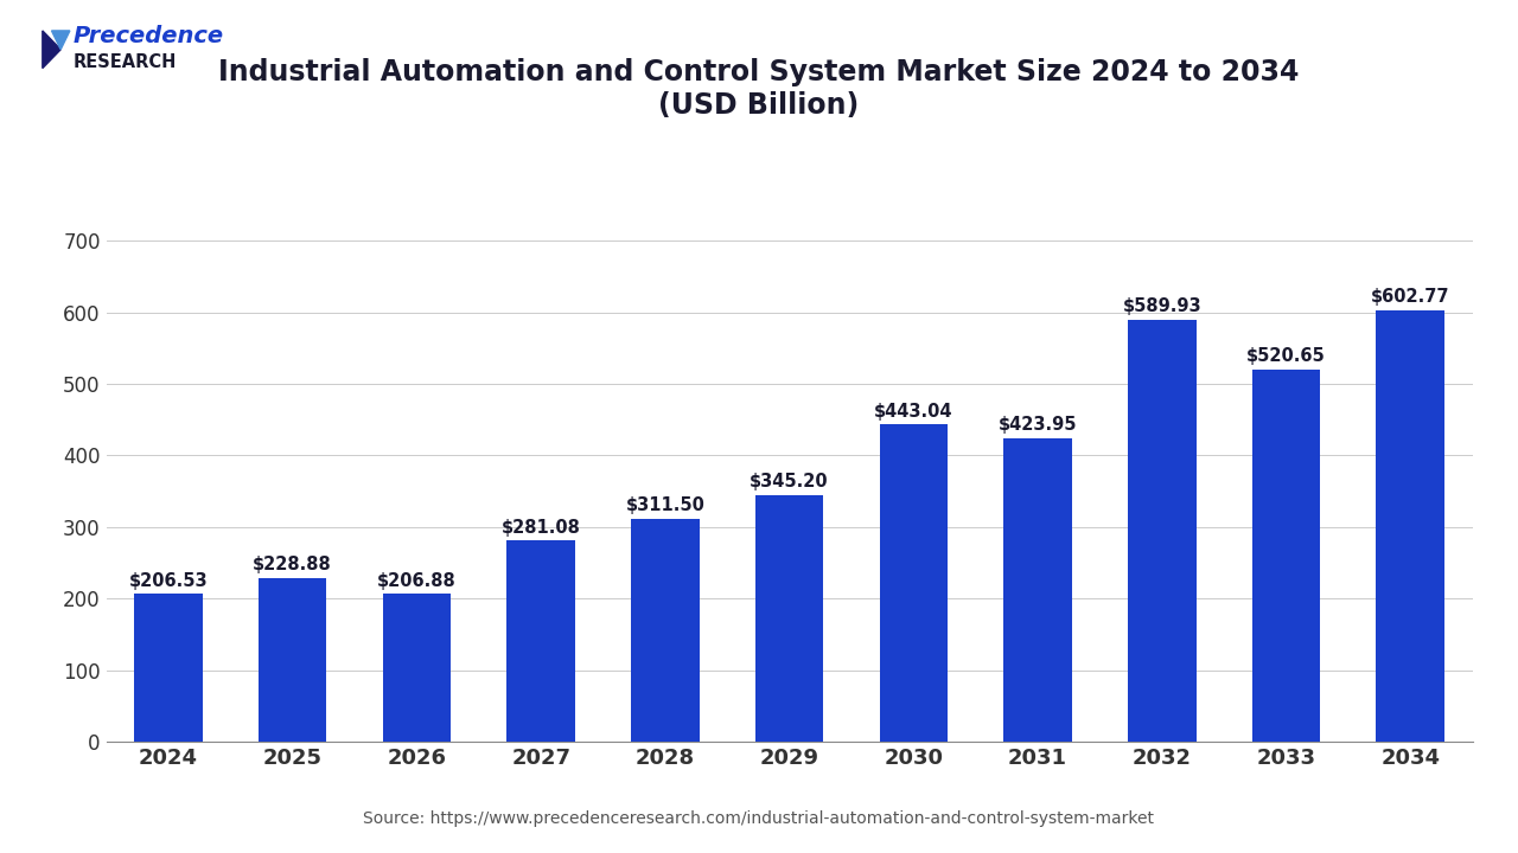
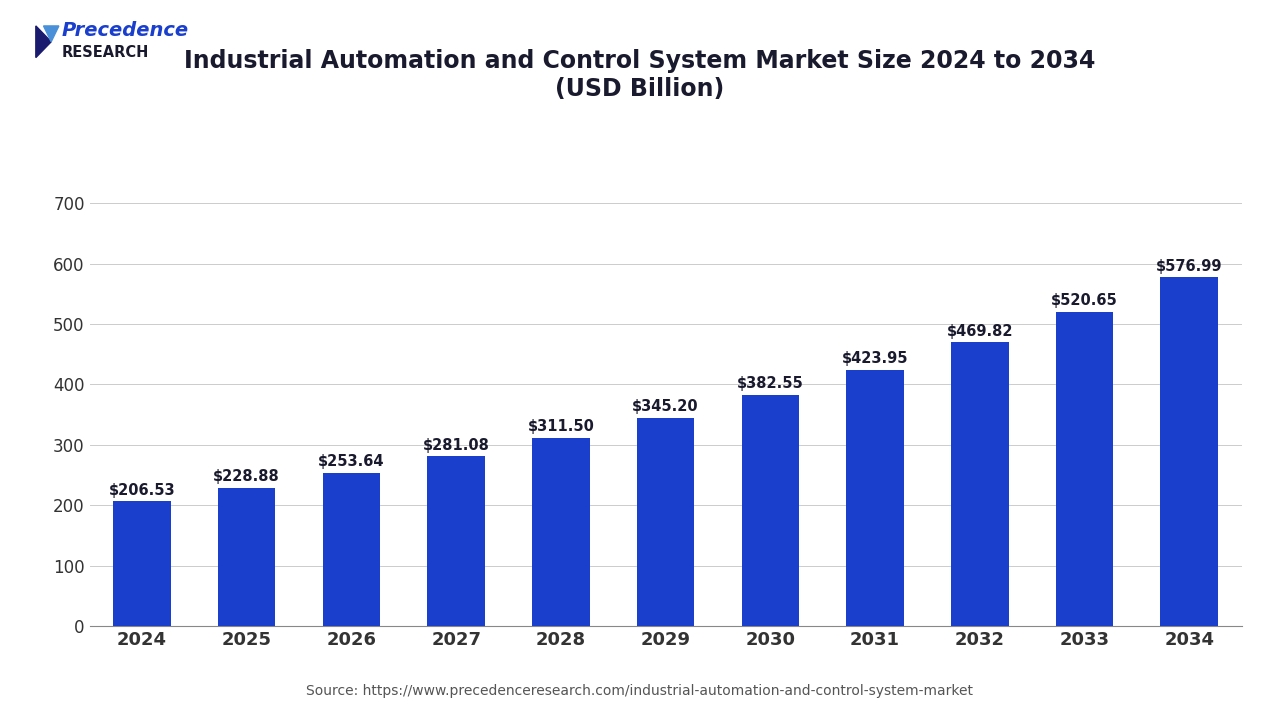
2026: $206.88 -> $253.64
2030: $443.04 -> $382.55
2032: $589.93 -> $469.82
2034: $602.77 -> $576.99
